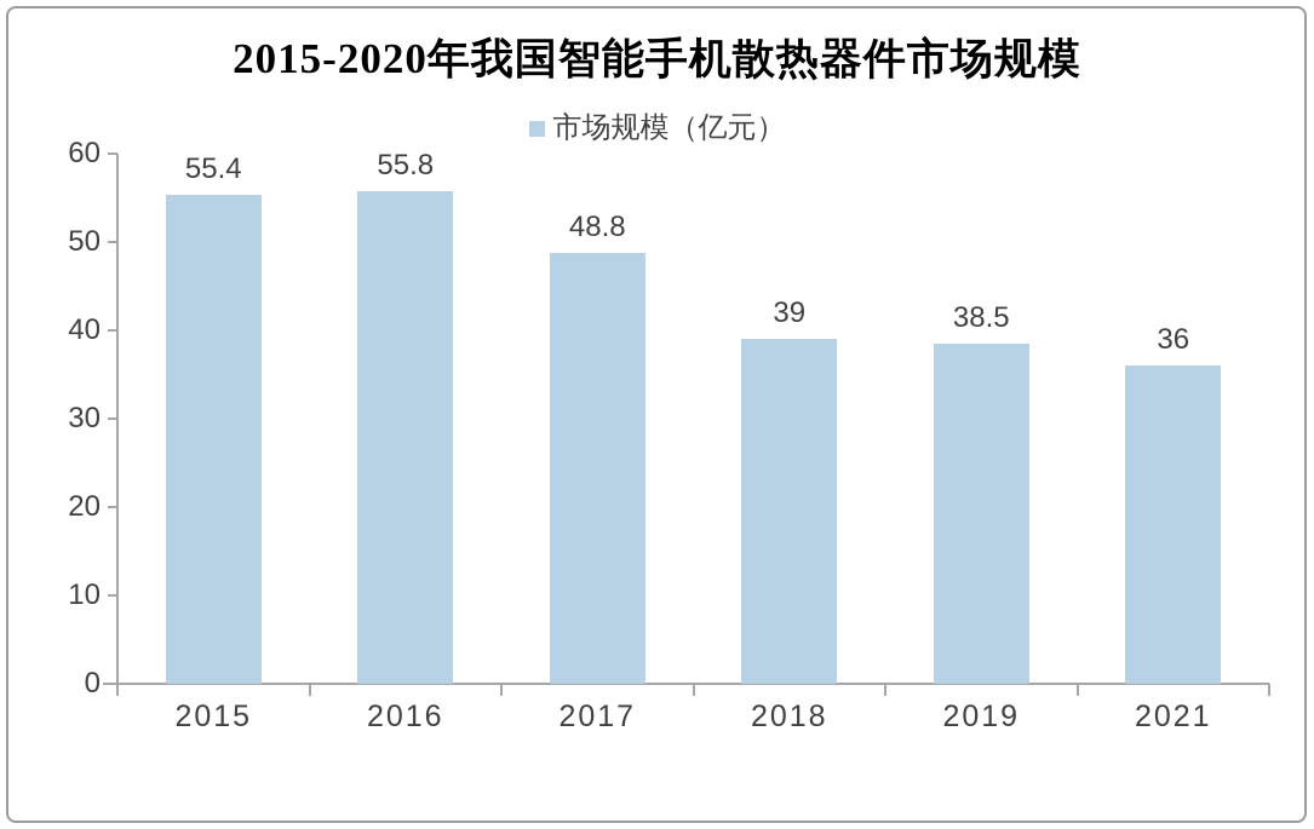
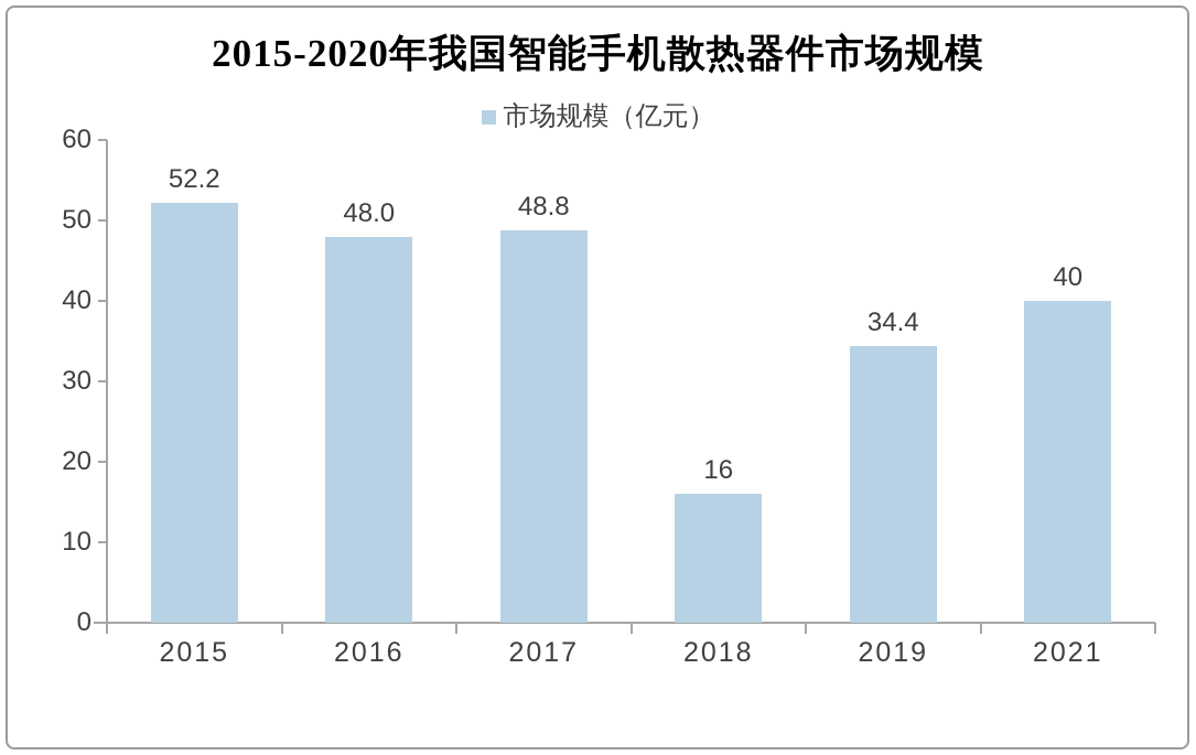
2015: 55.4 -> 52.2
2016: 55.8 -> 48.0
2018: 39 -> 16
2019: 38.5 -> 34.4
2021: 36 -> 40
